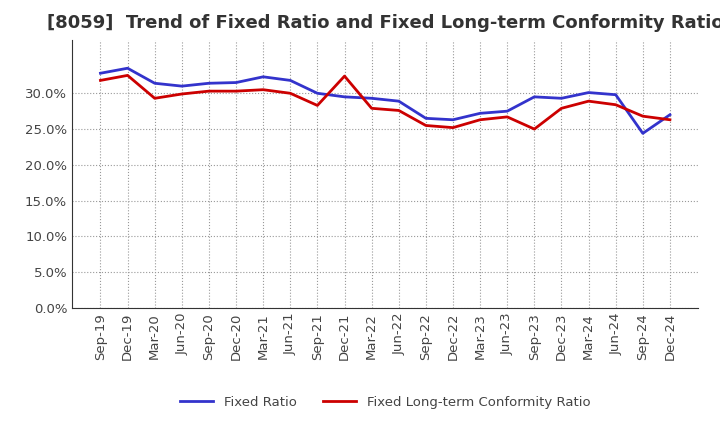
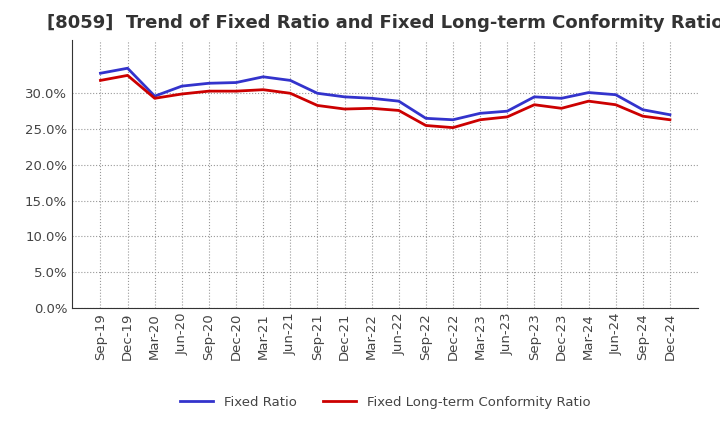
Fixed Ratio/Mar-20: 31.4% -> 29.6%
Fixed Long-term Conformity Ratio/Dec-21: 32.4% -> 27.8%
Fixed Long-term Conformity Ratio/Sep-23: 25.0% -> 28.4%
Fixed Ratio/Sep-24: 24.4% -> 27.7%
